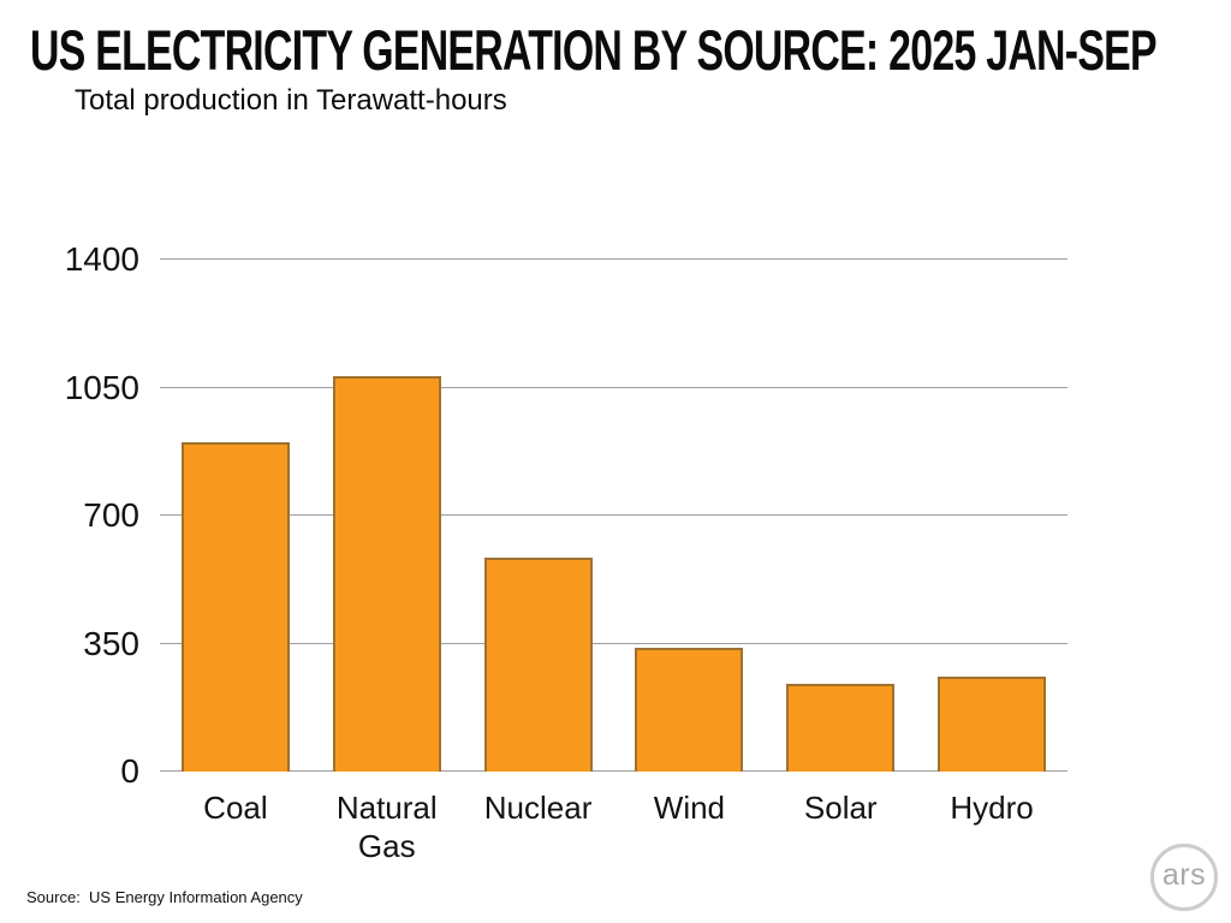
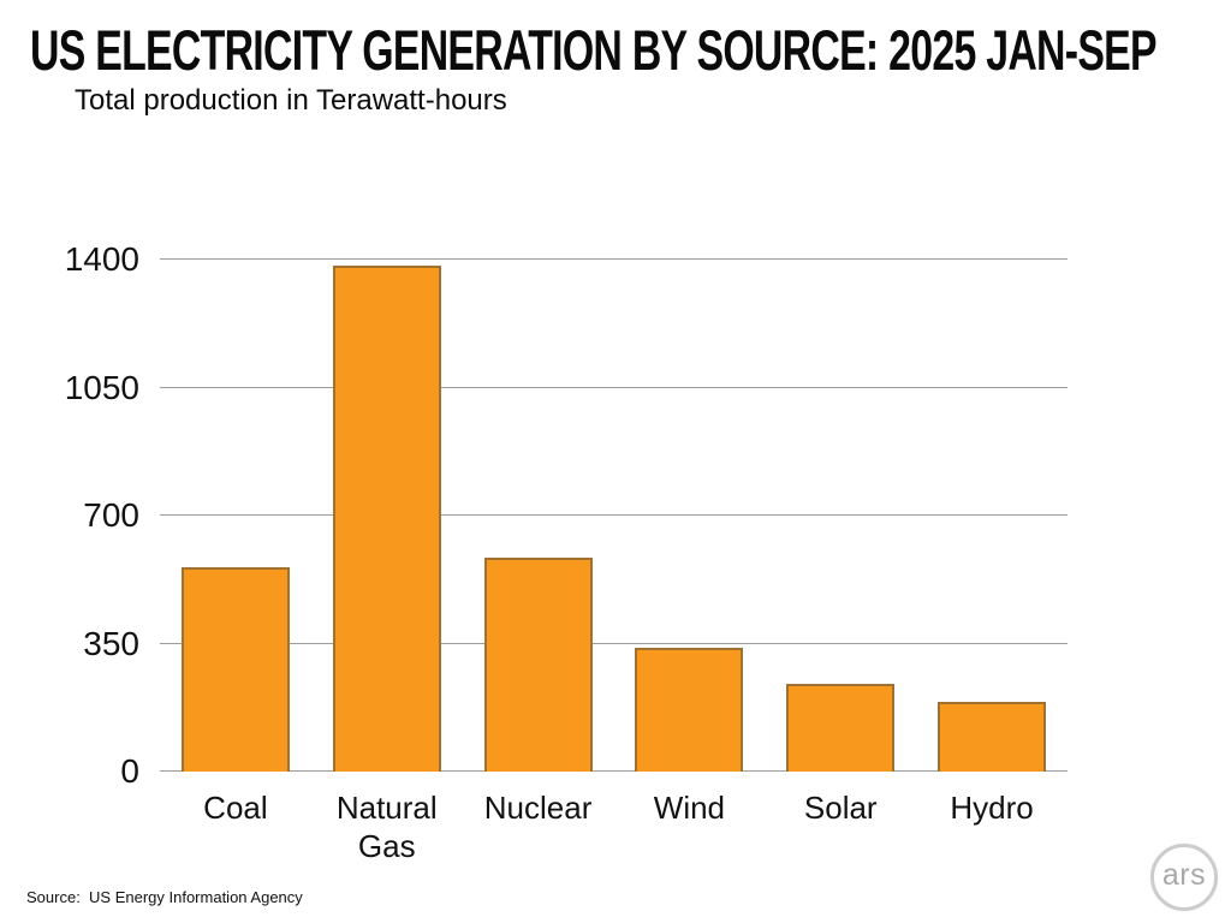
Coal: 900 -> 560
Natural Gas: 1080 -> 1380
Hydro: 260 -> 190
